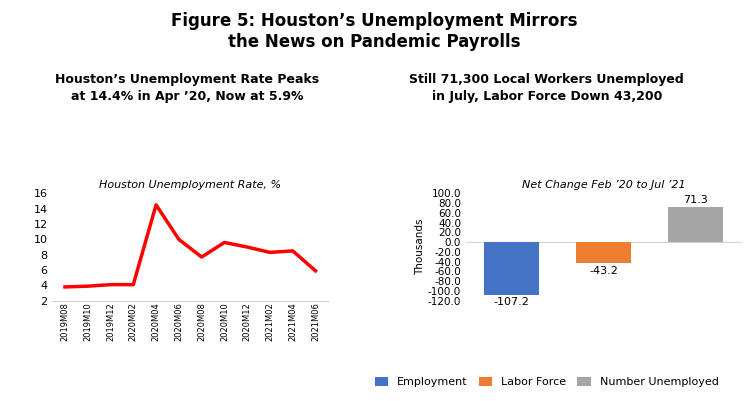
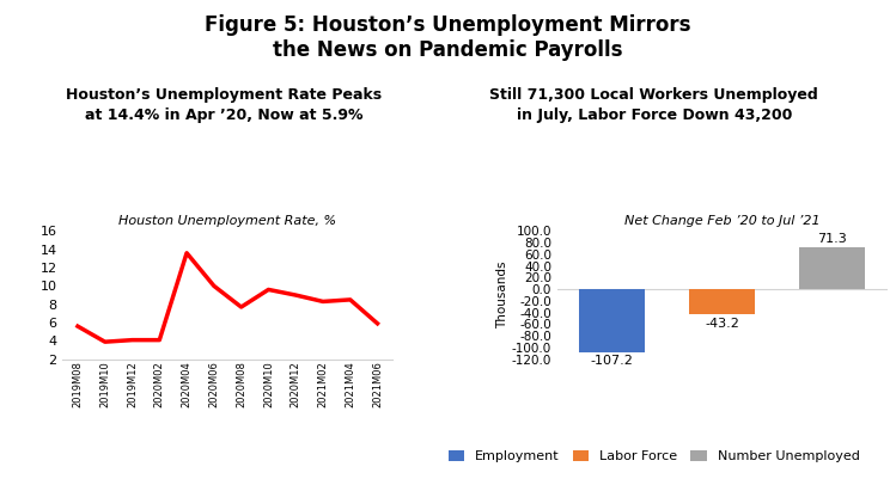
Houston Unemployment Rate, %/2019M08: 3.8 -> 5.6
Houston Unemployment Rate, %/2020M04: 14.5 -> 13.6
